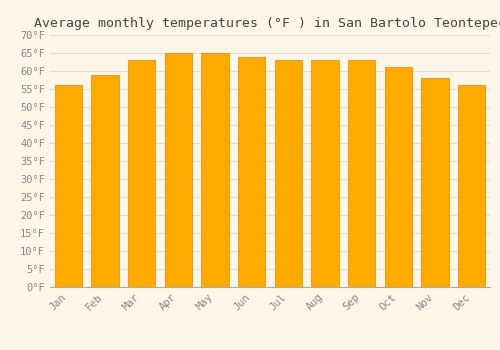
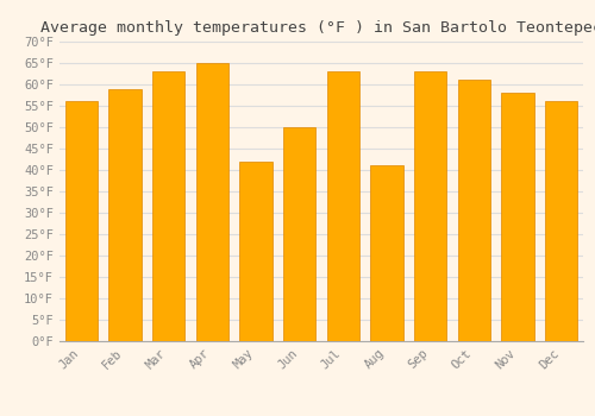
May: 65°F -> 42°F
Jun: 64°F -> 50°F
Aug: 63°F -> 41°F
